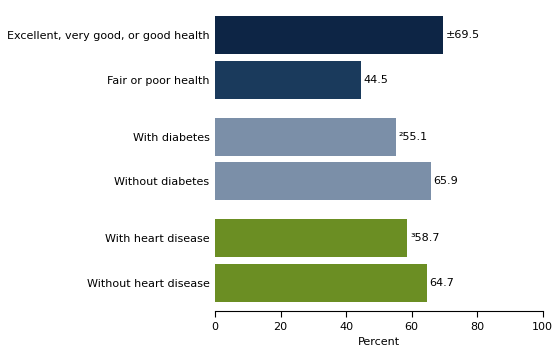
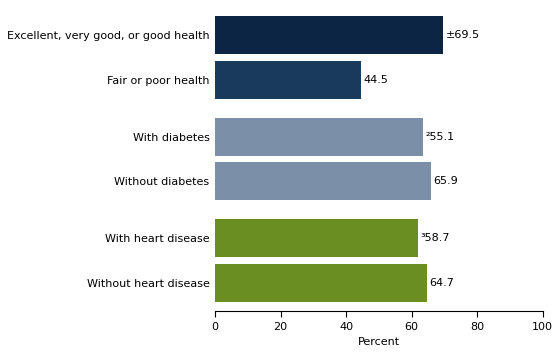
With diabetes: 55.1 -> 63.5
With heart disease: 58.7 -> 62.0
